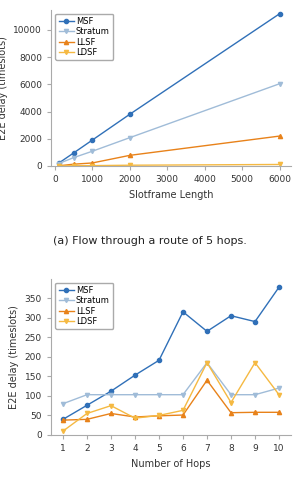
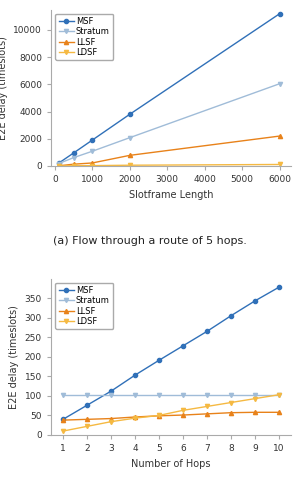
Stratum/1: 80 -> 103
LDSF/2: 55 -> 22
LLSF/3: 55 -> 42
LDSF/3: 75 -> 34
MSF/6: 315 -> 228
Stratum/7: 185 -> 103
LLSF/7: 140 -> 54
LDSF/7: 185 -> 73
MSF/9: 290 -> 343
LDSF/9: 185 -> 93
Stratum/10: 120 -> 103
